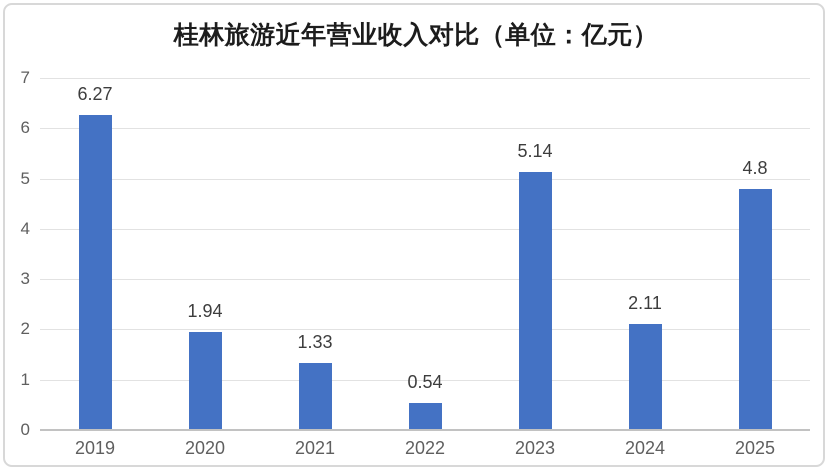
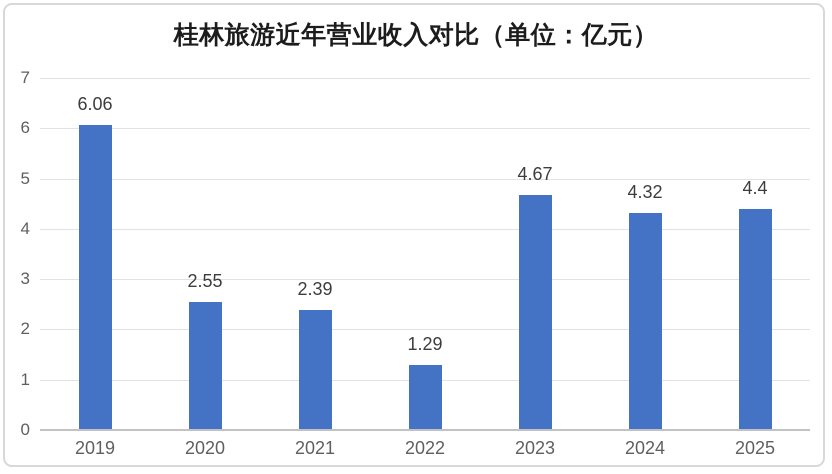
2019: 6.27 -> 6.06
2020: 1.94 -> 2.55
2021: 1.33 -> 2.39
2022: 0.54 -> 1.29
2023: 5.14 -> 4.67
2024: 2.11 -> 4.32
2025: 4.8 -> 4.4
